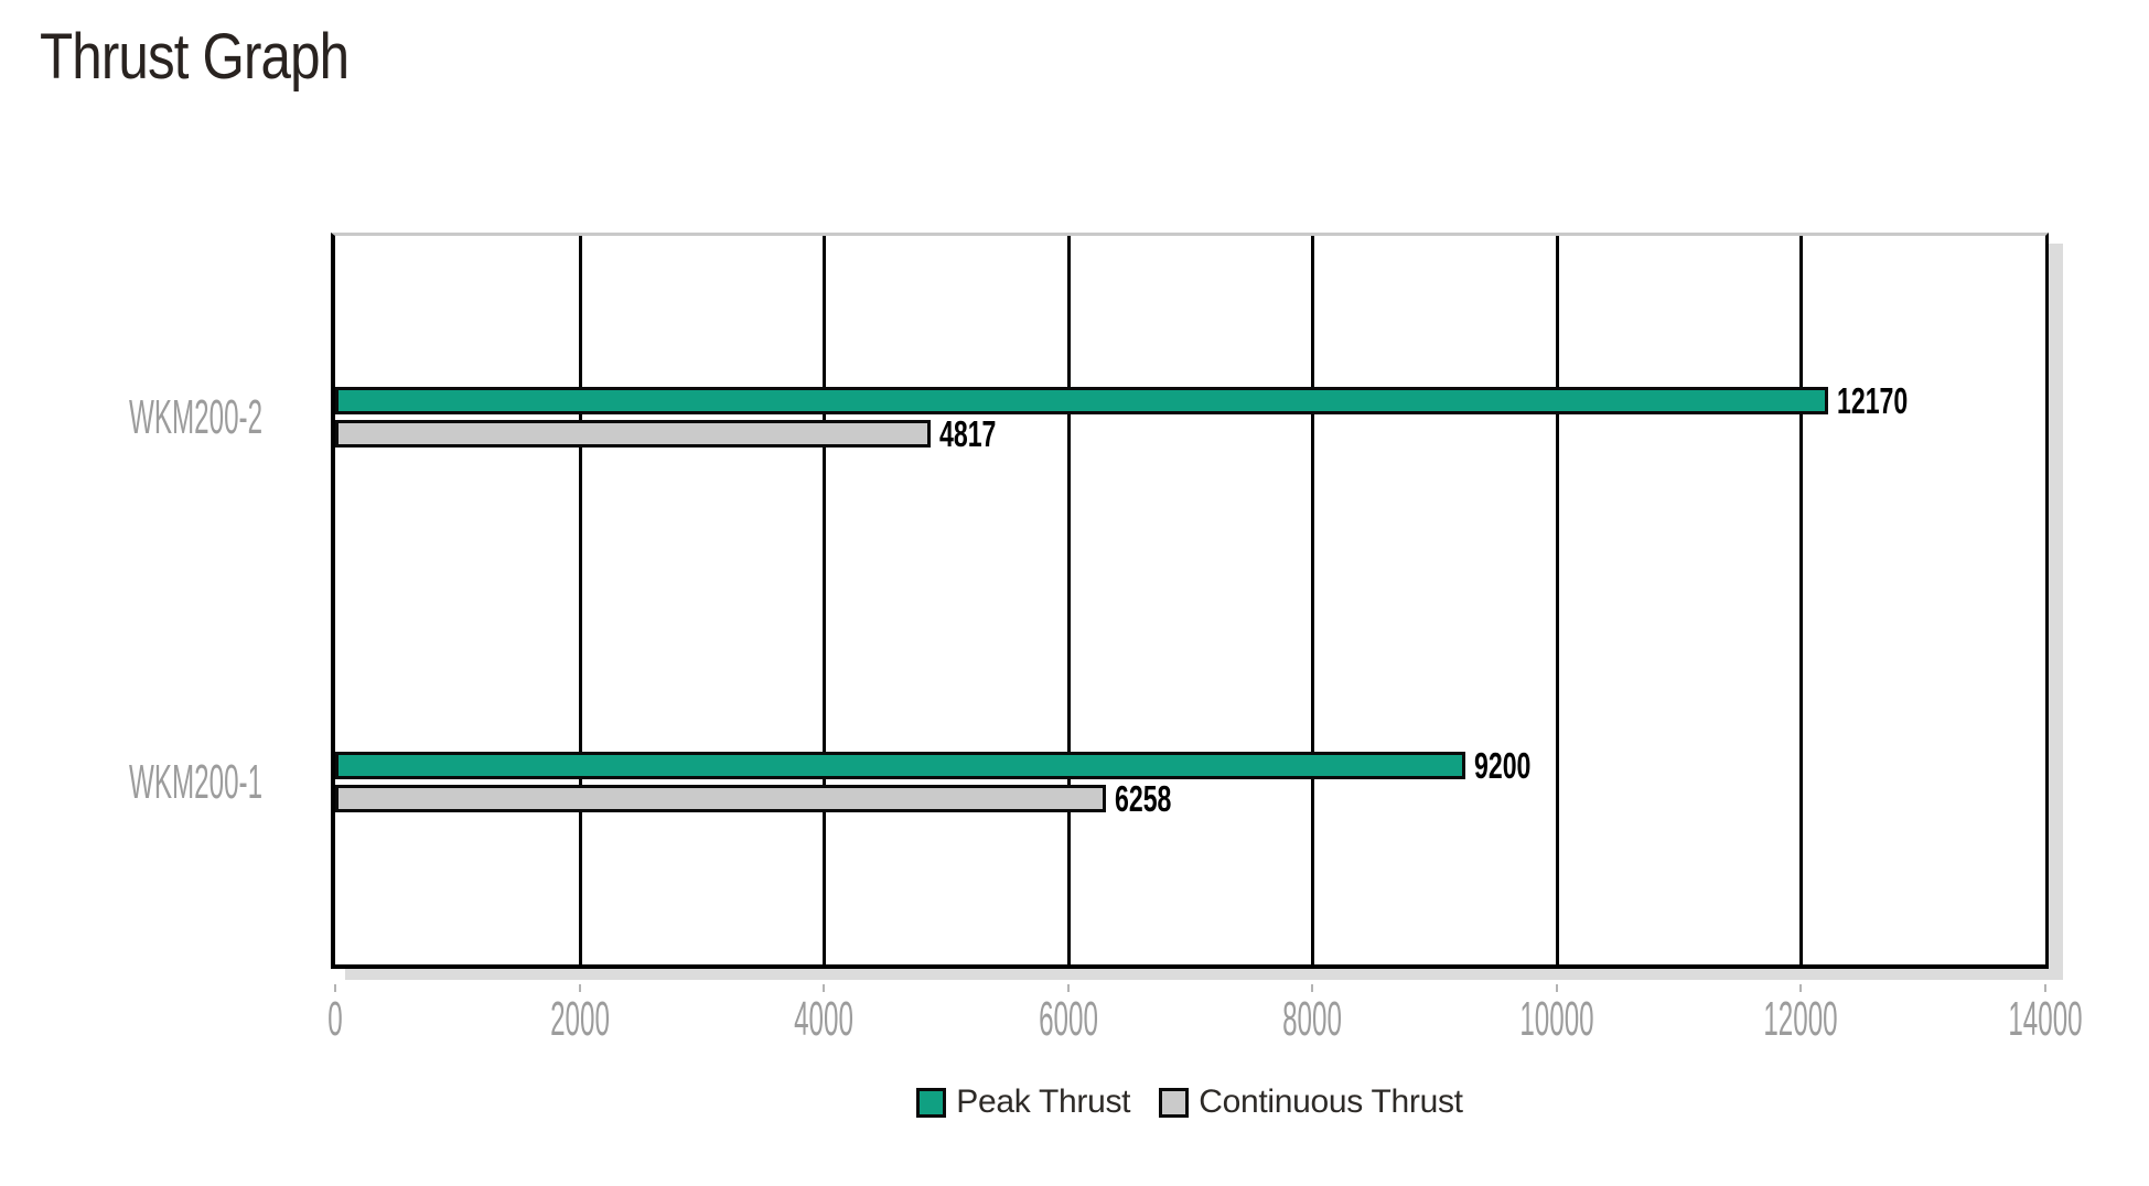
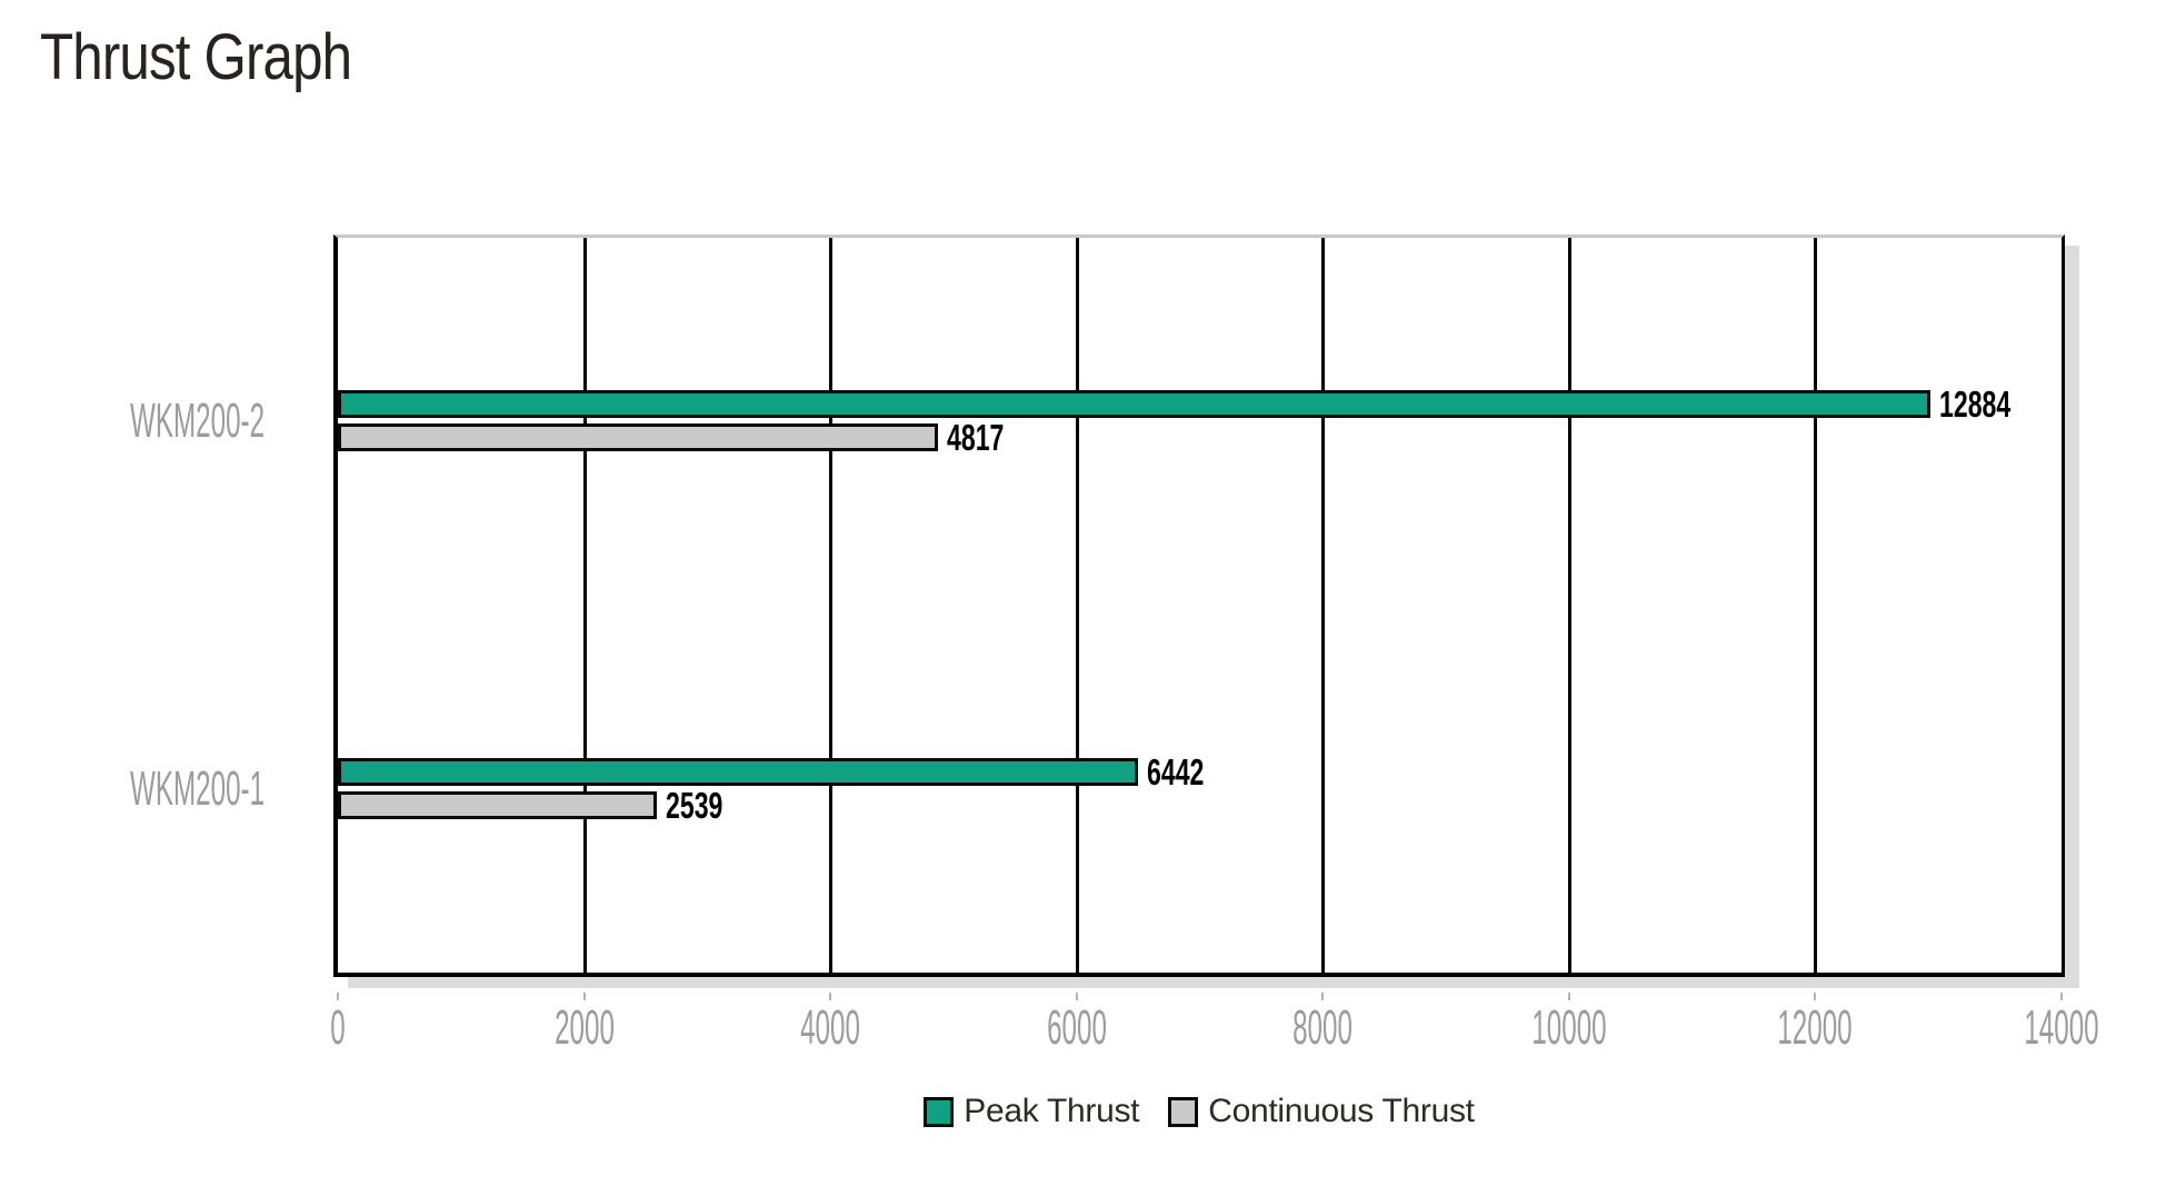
Peak Thrust/WKM200-2: 12170 -> 12884
Peak Thrust/WKM200-1: 9200 -> 6442
Continuous Thrust/WKM200-1: 6258 -> 2539
